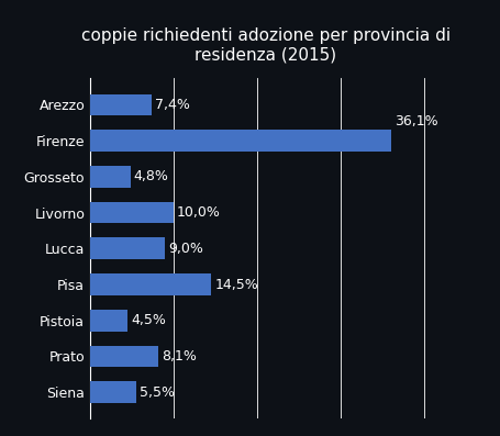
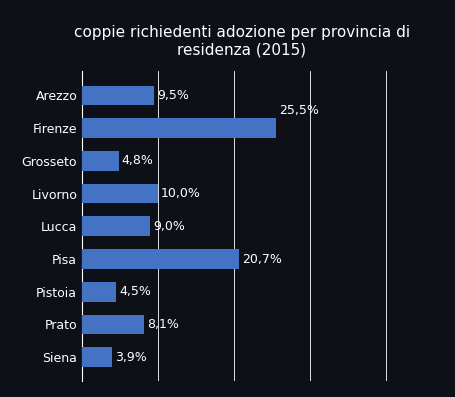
Arezzo: 7,4% -> 9,5%
Firenze: 36,1% -> 25,5%
Pisa: 14,5% -> 20,7%
Siena: 5,5% -> 3,9%
